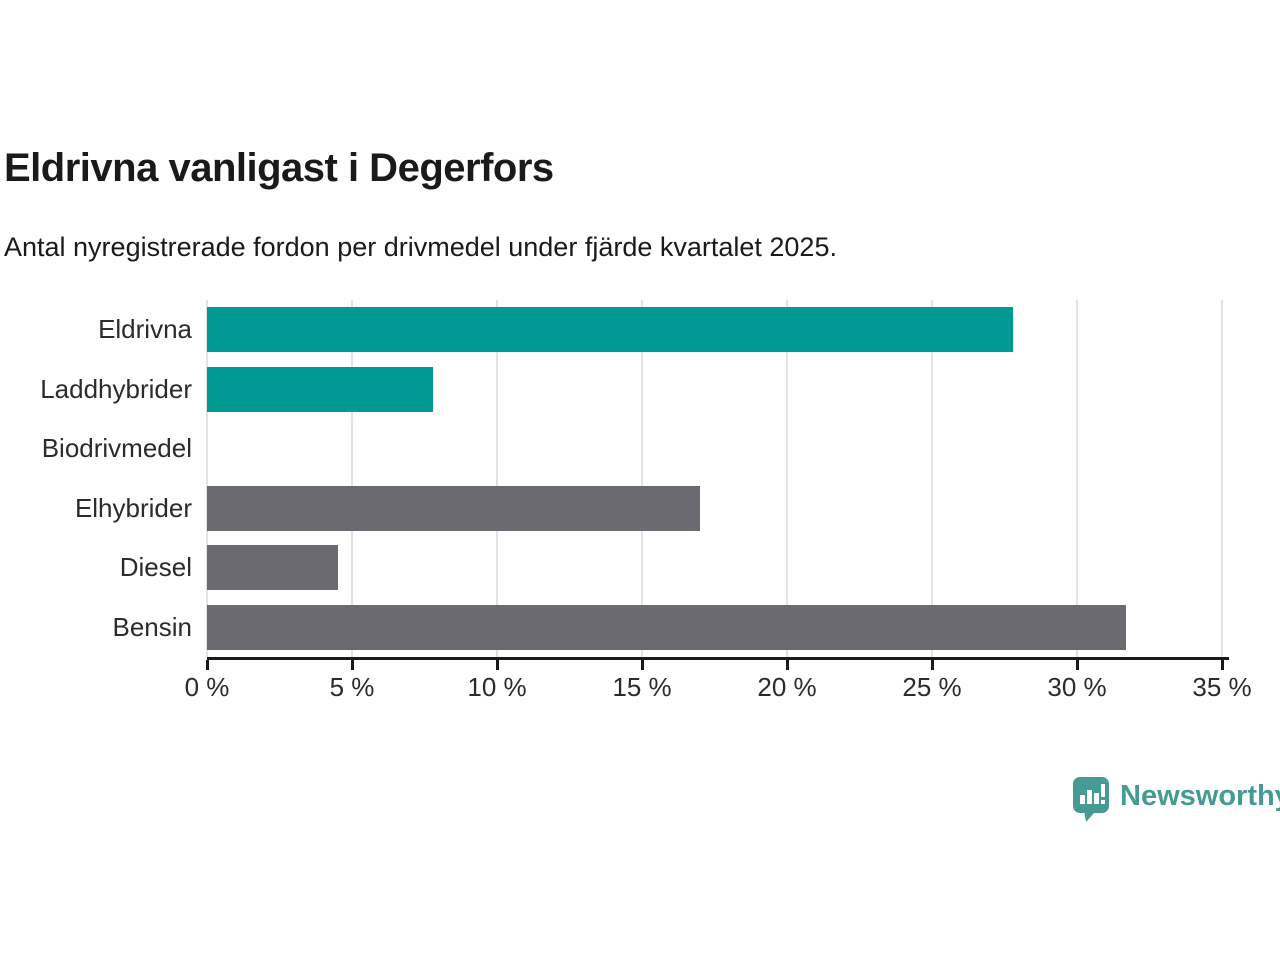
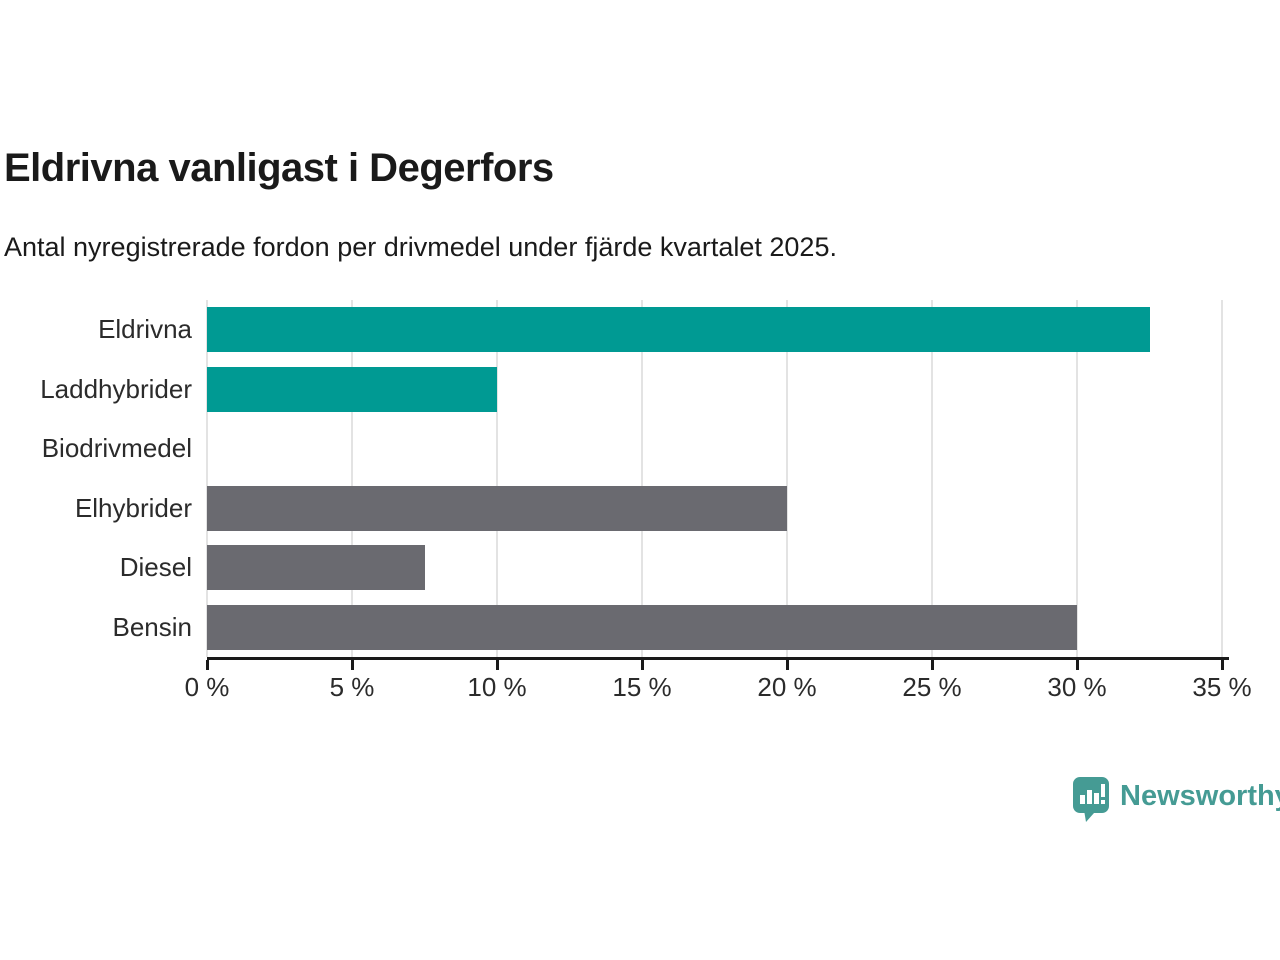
Eldrivna: 27.8% -> 32.5%
Laddhybrider: 7.8% -> 10.0%
Elhybrider: 17.0% -> 20.0%
Diesel: 4.5% -> 7.5%
Bensin: 31.7% -> 30.0%
